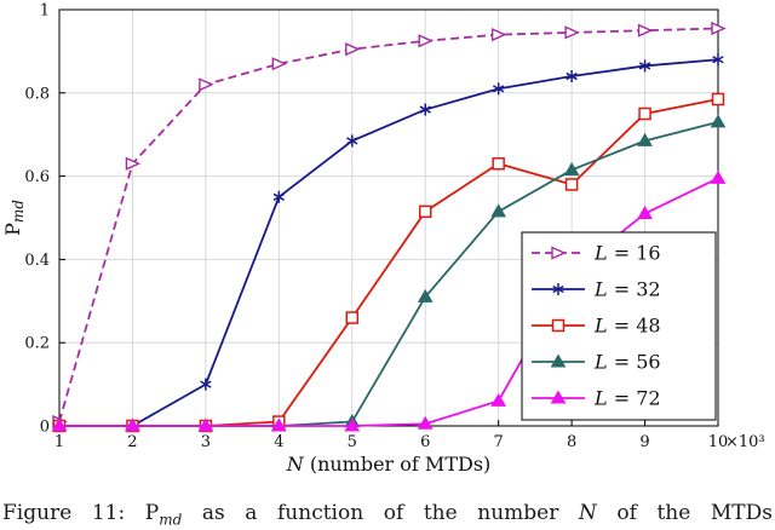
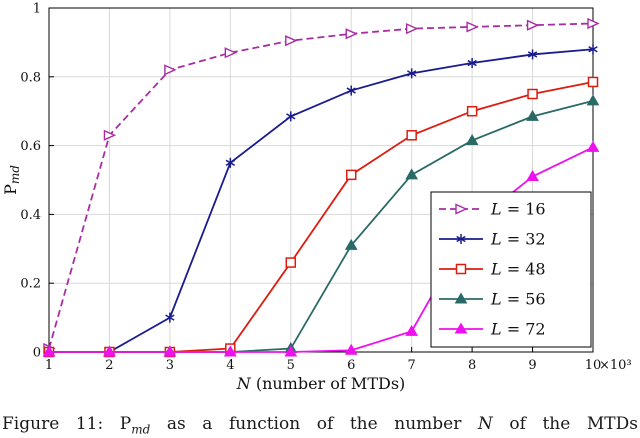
L = 48/8: 0.58 -> 0.70
